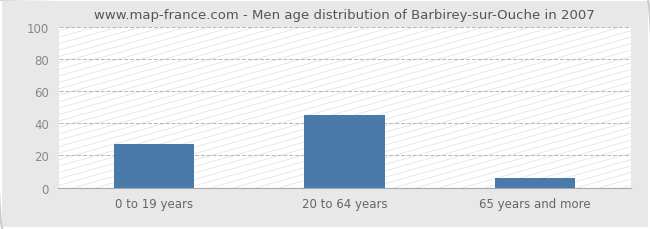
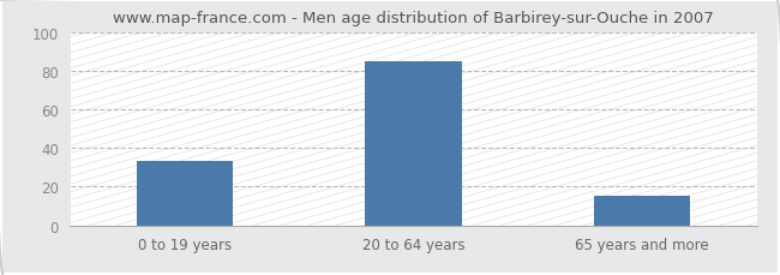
0 to 19 years: 27 -> 33
20 to 64 years: 45 -> 85
65 years and more: 6 -> 15
